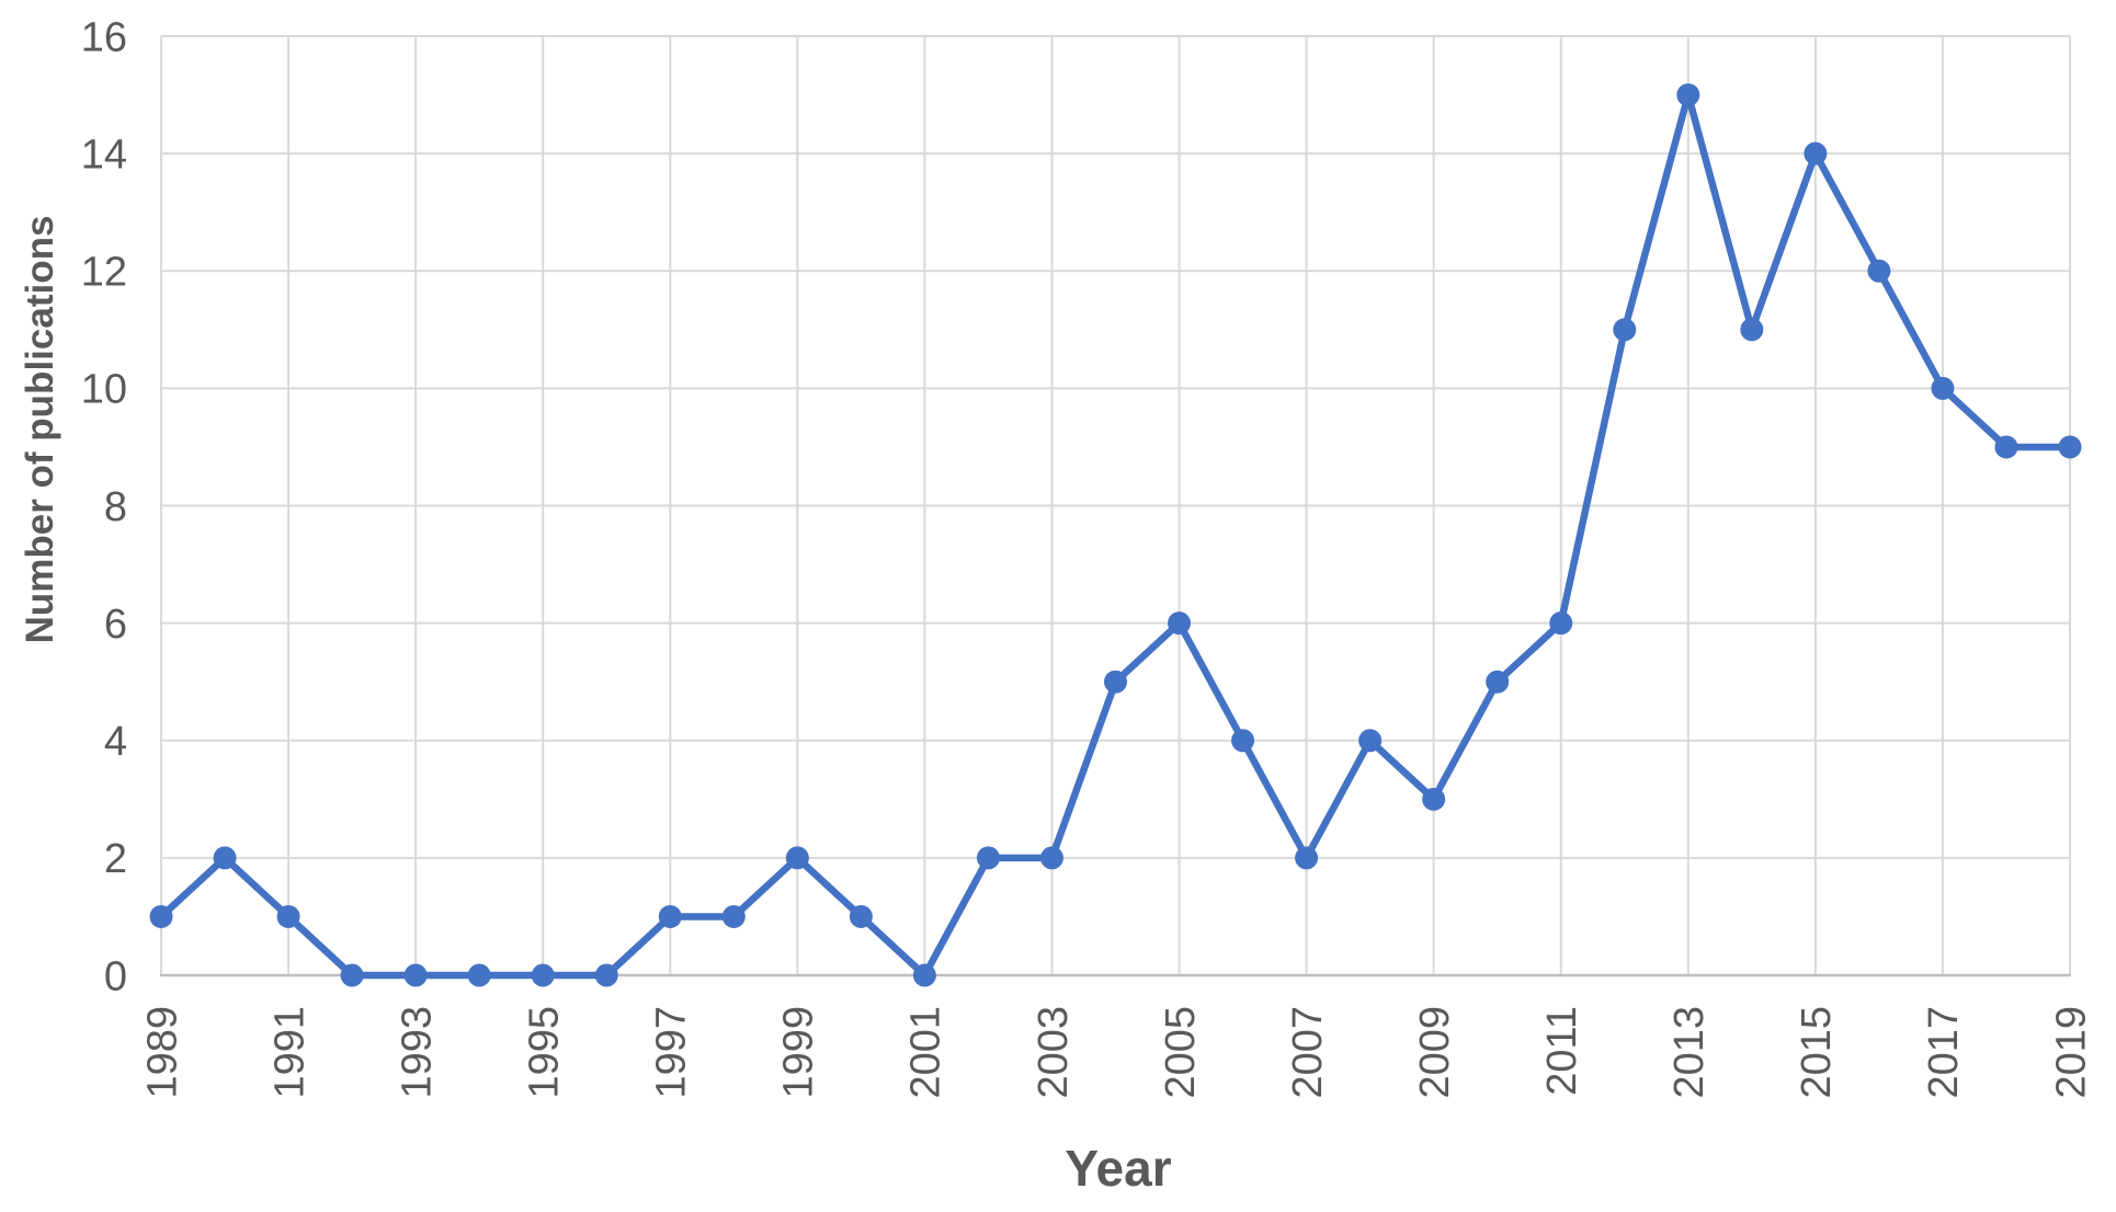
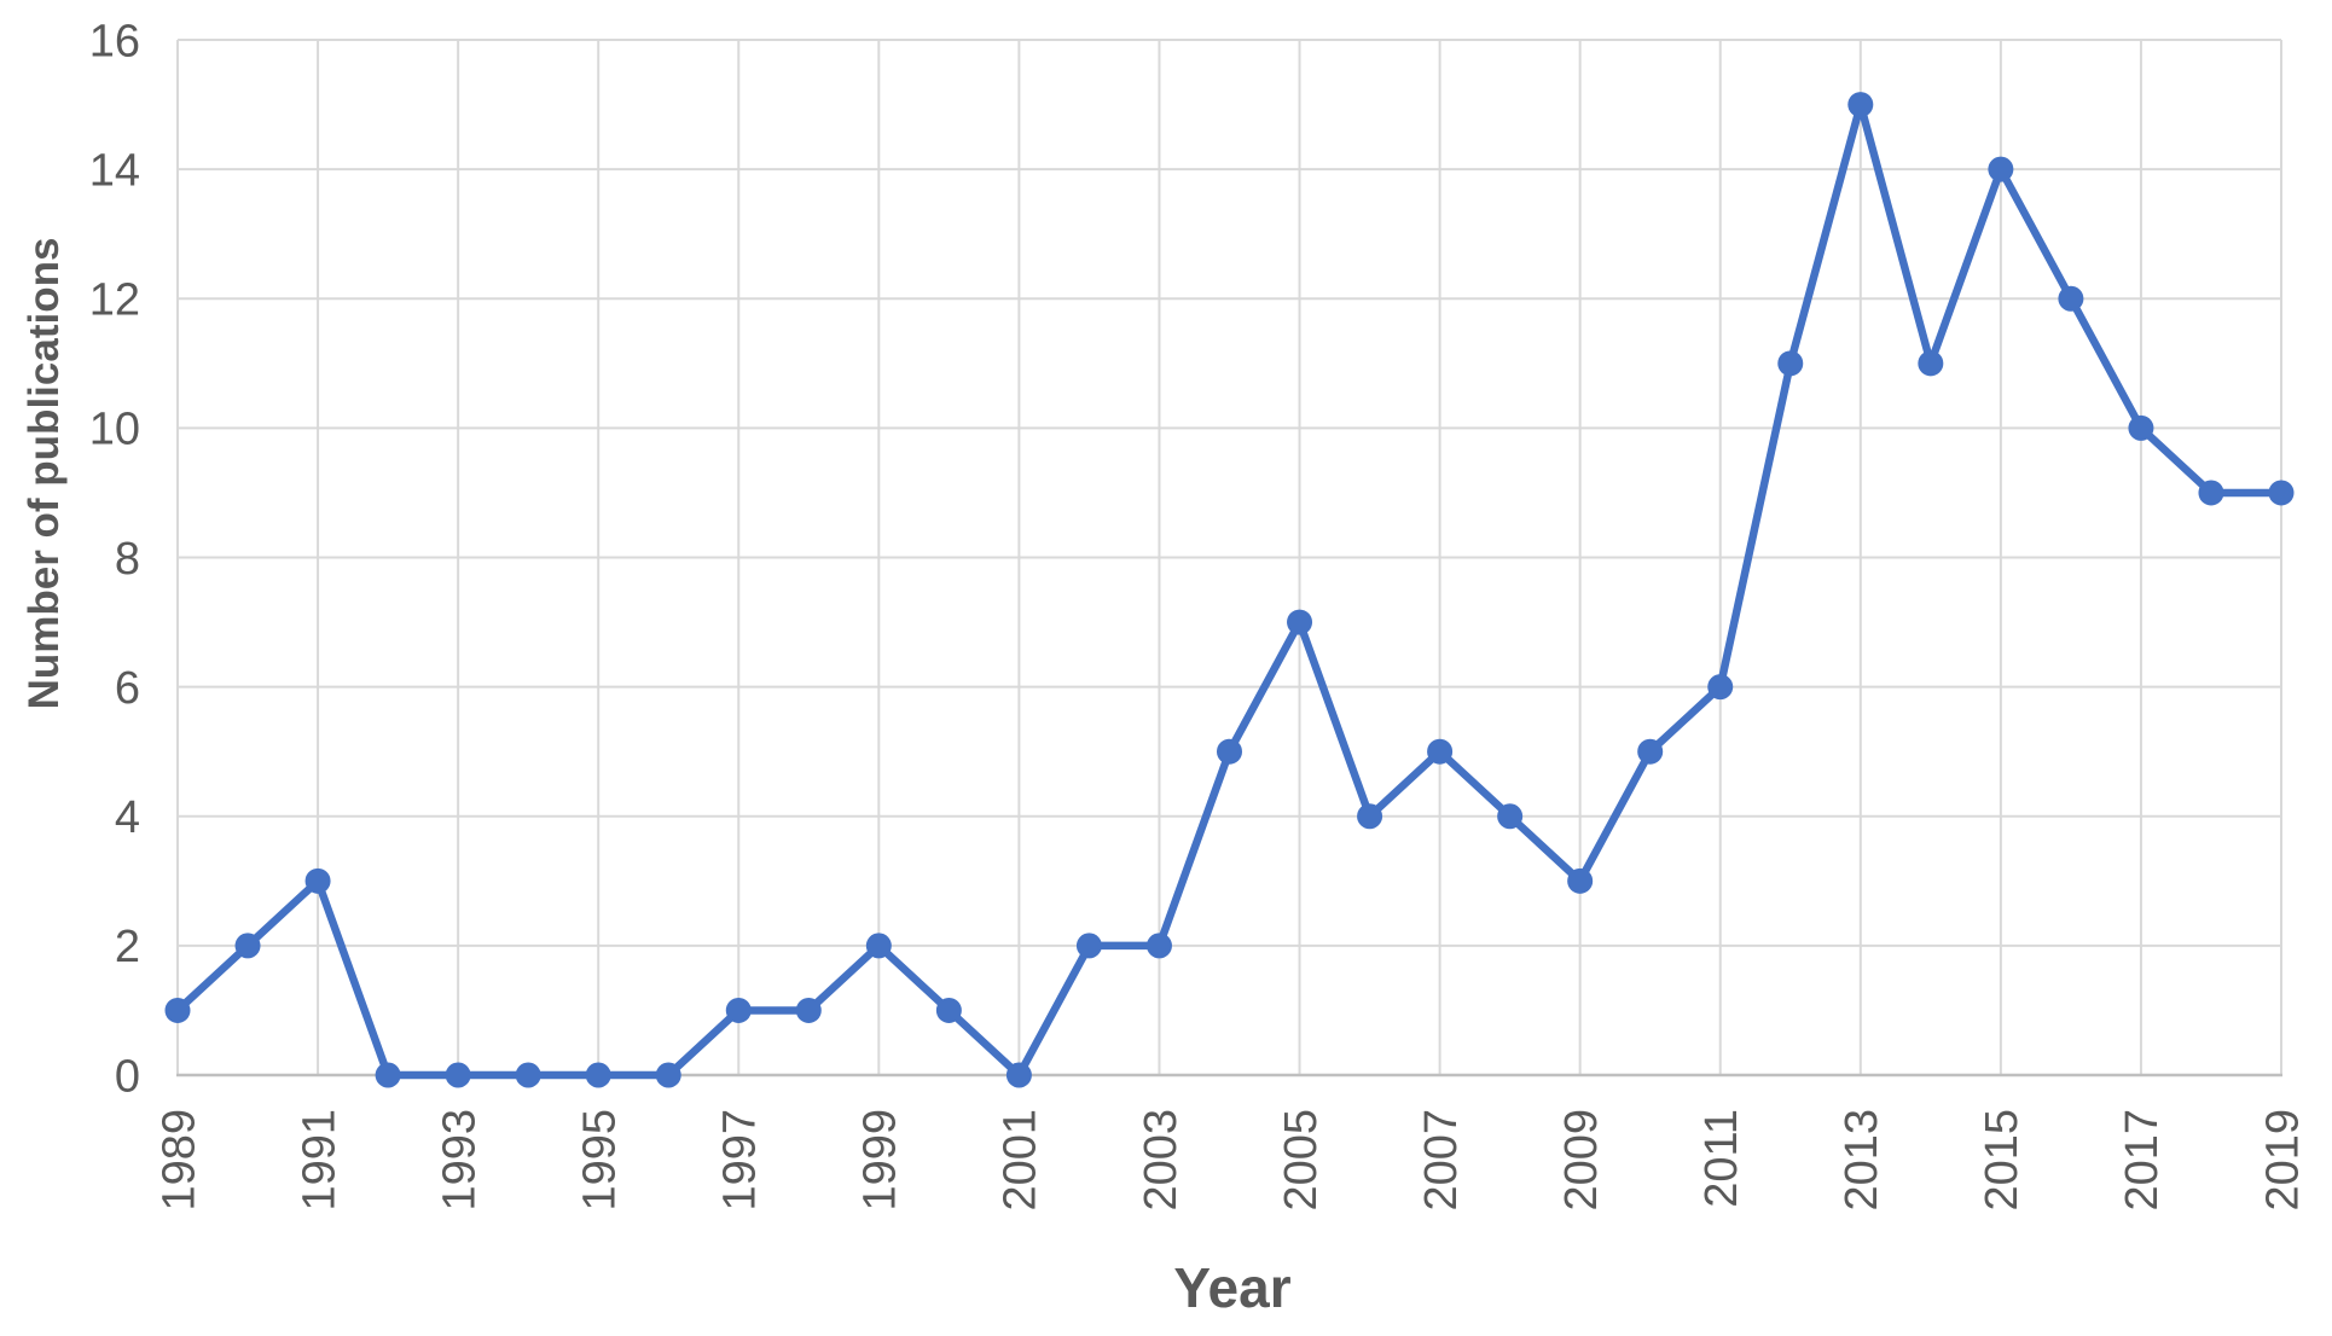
1991: 1 -> 3
2005: 6 -> 7
2007: 2 -> 5
